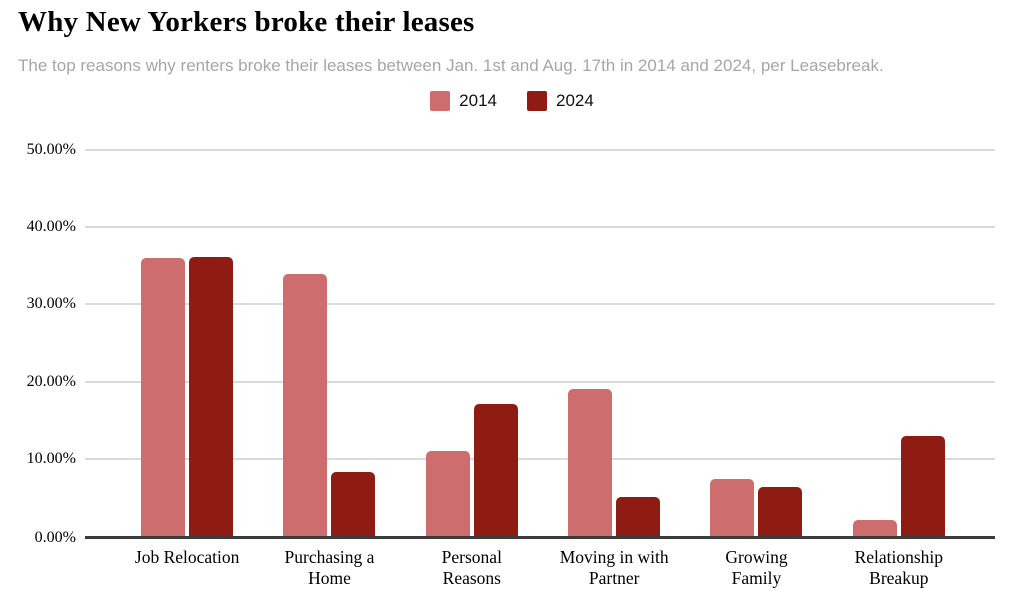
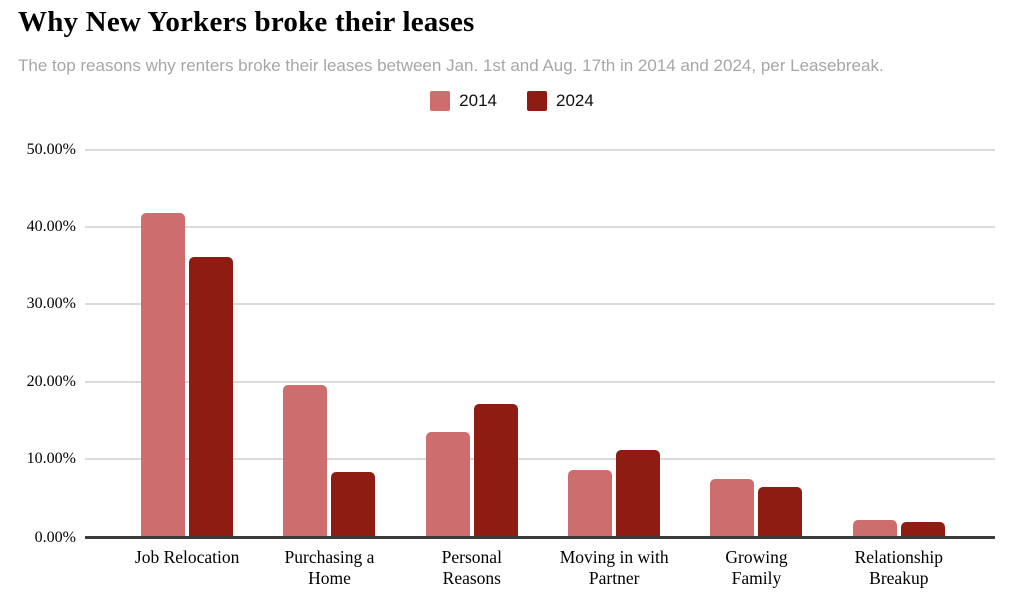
2014/Job Relocation: 36% -> 42%
2014/Purchasing a Home: 34% -> 20%
2014/Personal Reasons: 11% -> 14%
2014/Moving in with Partner: 19% -> 8%
2024/Moving in with Partner: 5% -> 11%
2024/Relationship Breakup: 13% -> 2%
